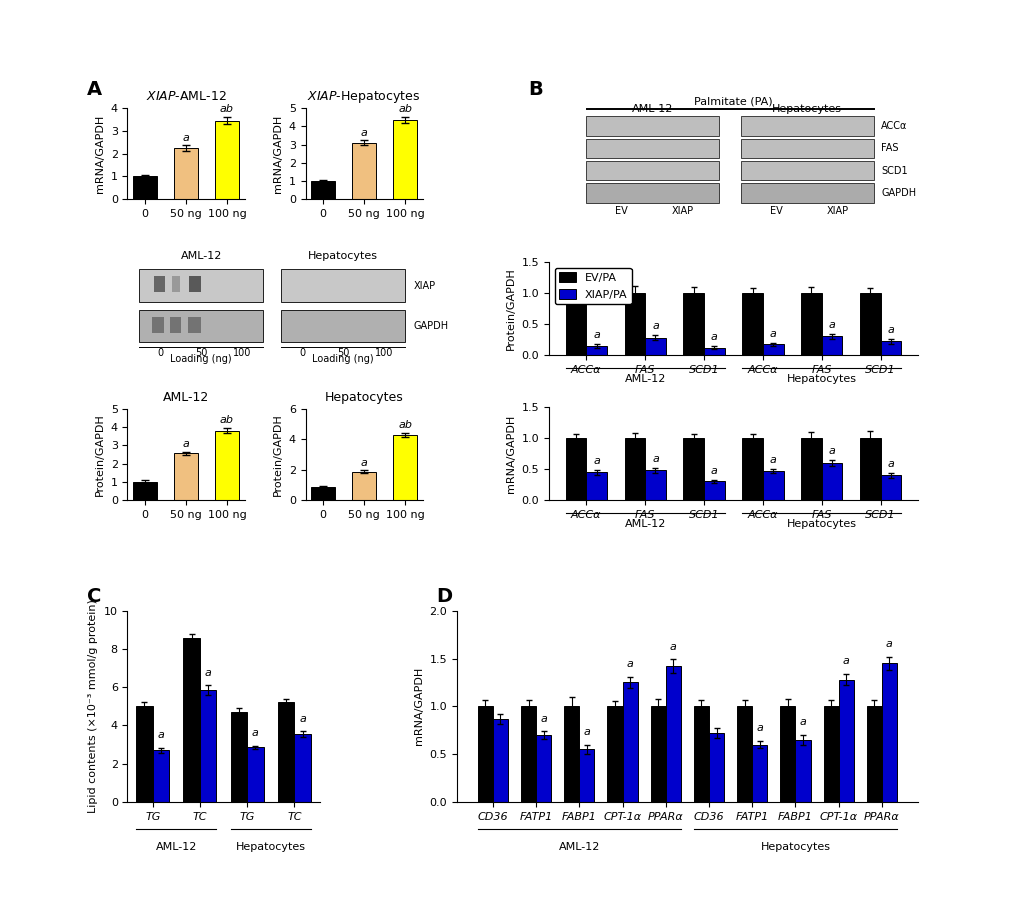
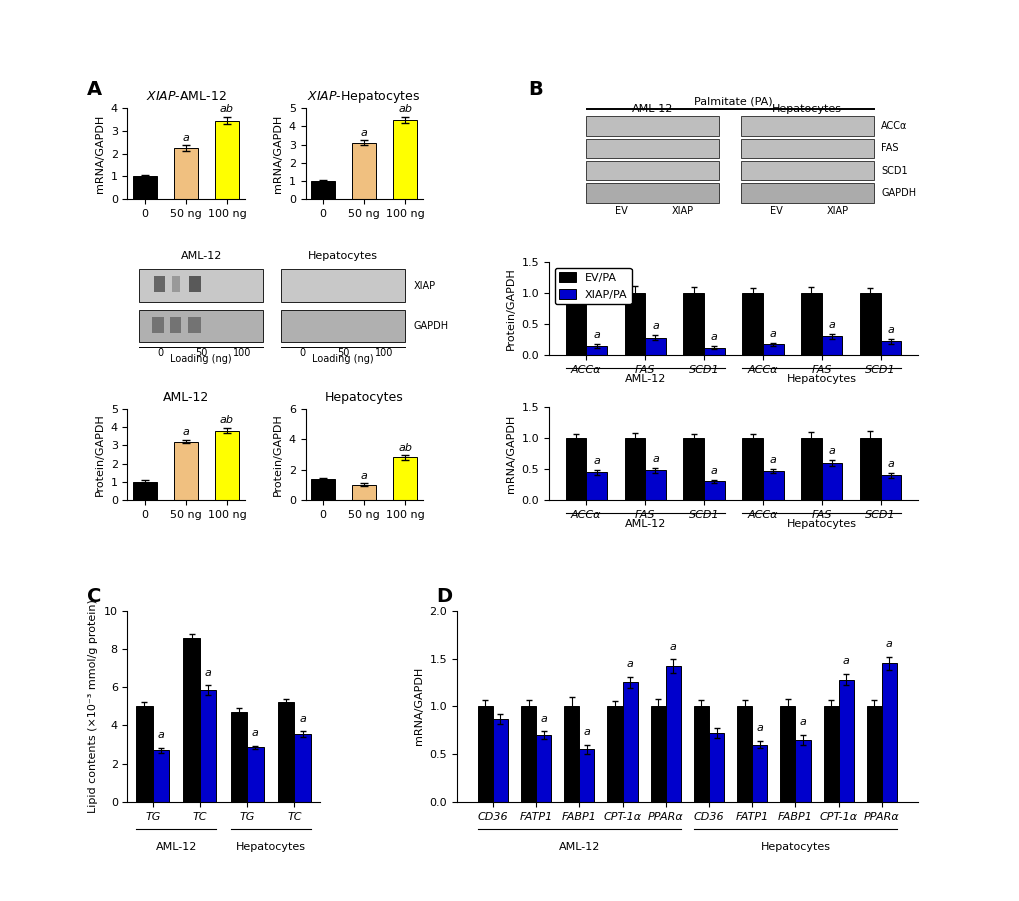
AML-12/50 ng: 2.5 -> 3.2
Hepatocytes/0: 0.8 -> 1.4
Hepatocytes/50 ng: 1.9 -> 1.0
Hepatocytes/100 ng: 4.3 -> 2.8
